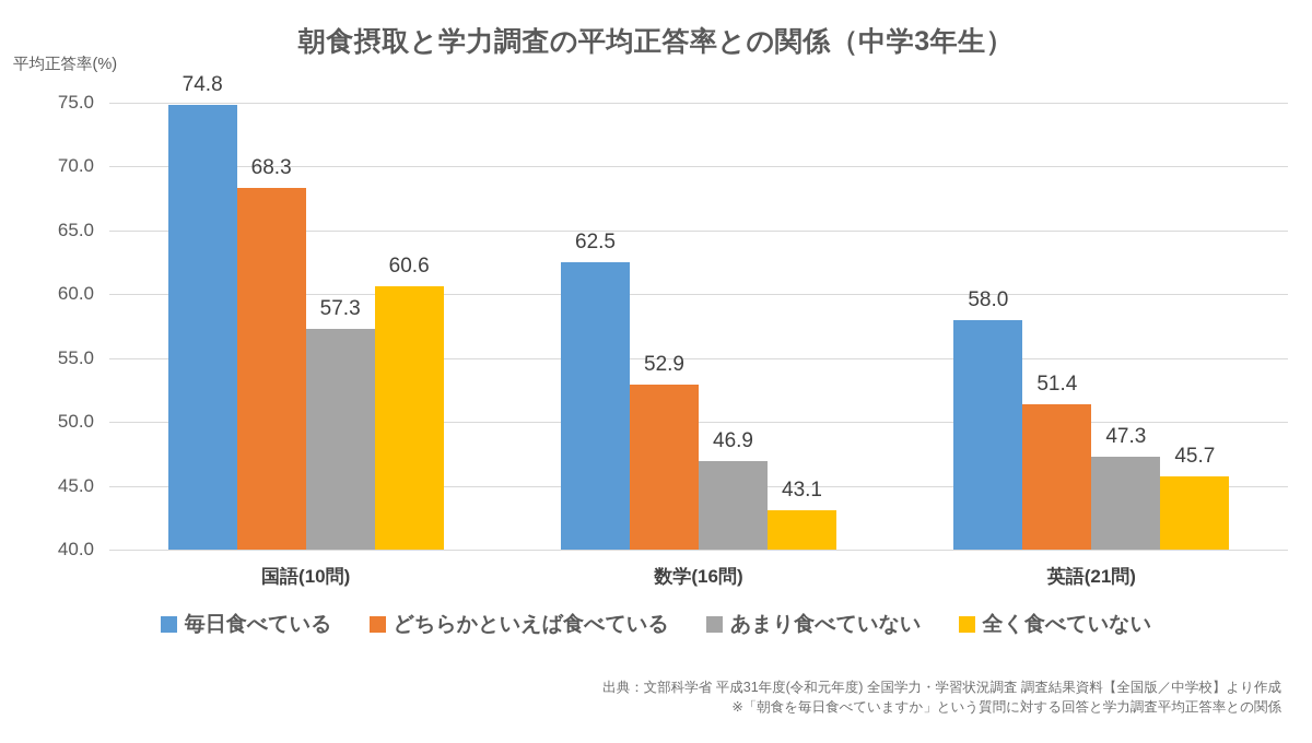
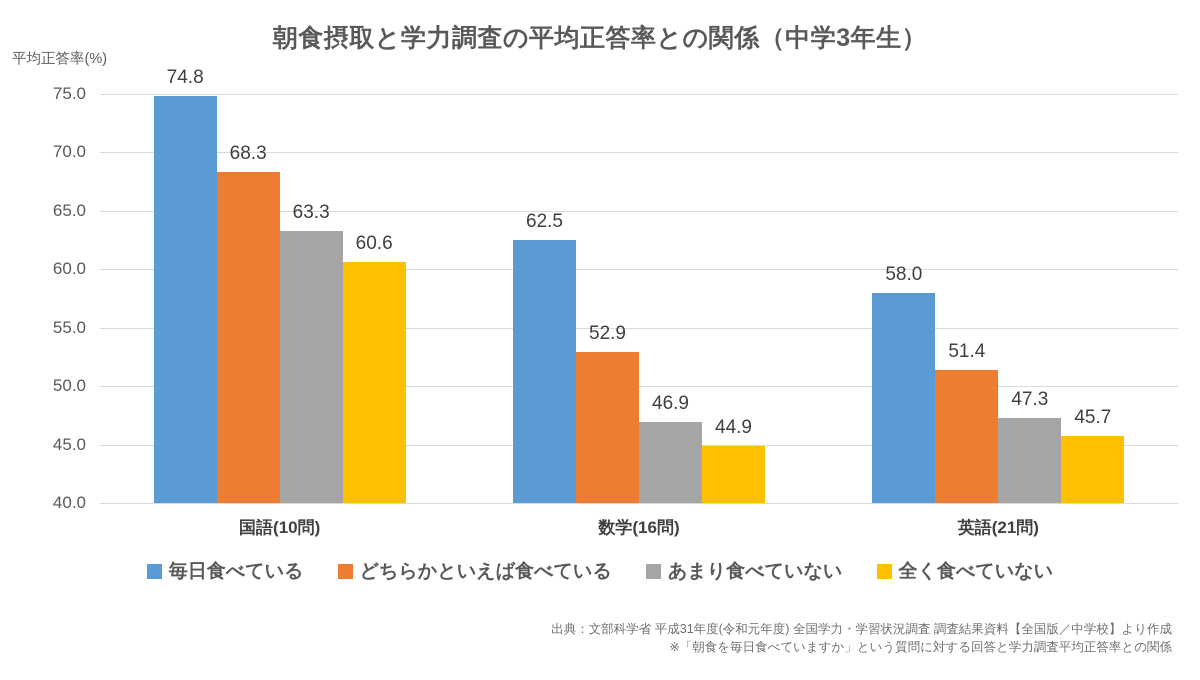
あまり食べていない/国語(10問): 57.3 -> 63.3
全く食べていない/数学(16問): 43.1 -> 44.9
